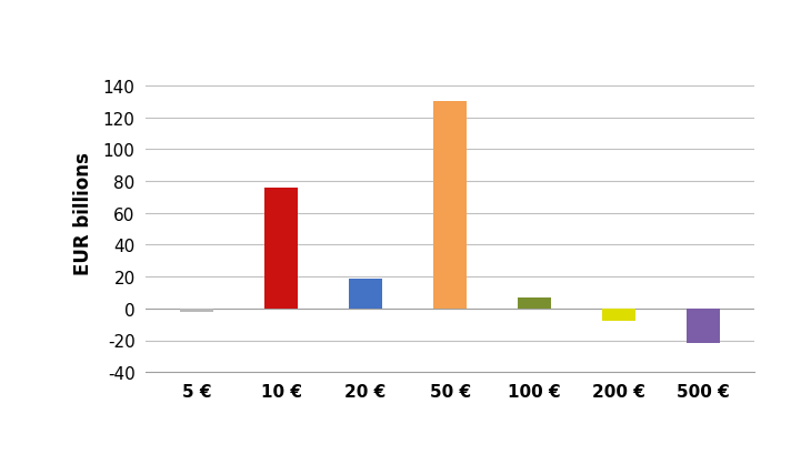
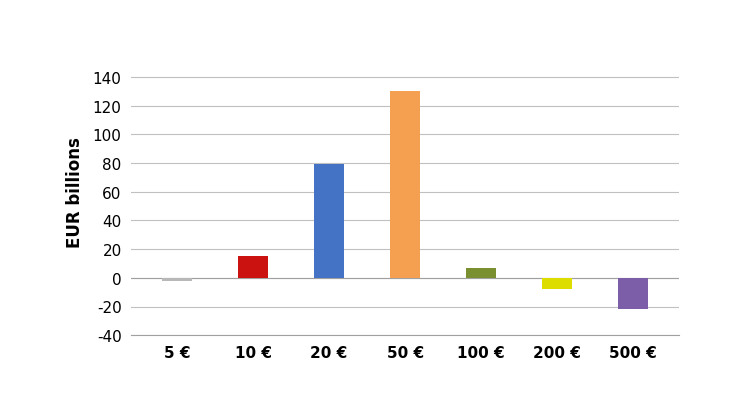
10 €: 76 -> 15
20 €: 19 -> 79
